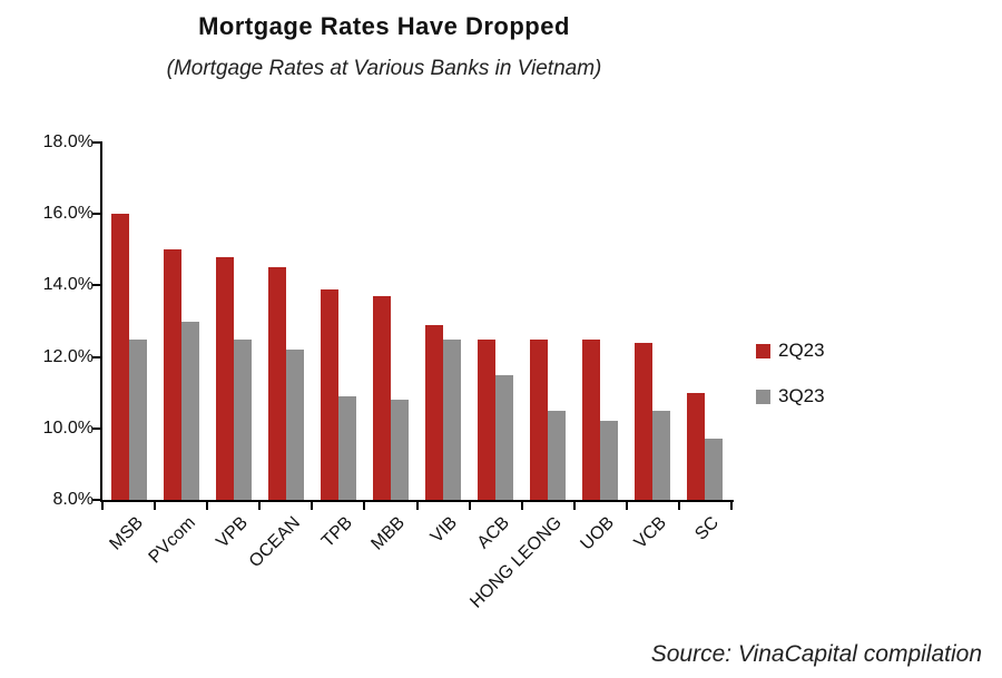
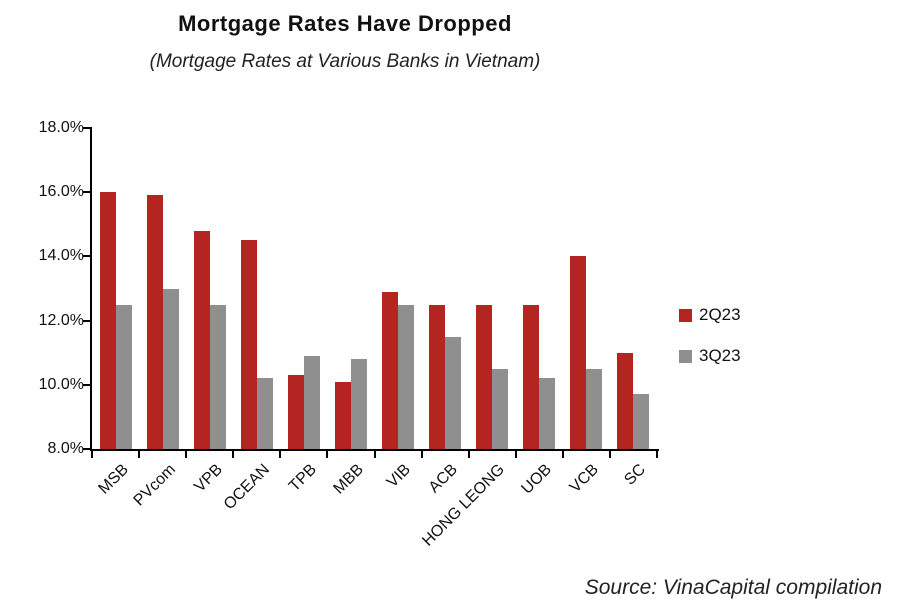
2Q23/PVcom: 15.0% -> 15.9%
3Q23/OCEAN: 12.2% -> 10.2%
2Q23/TPB: 13.9% -> 10.3%
2Q23/MBB: 13.7% -> 10.1%
2Q23/VCB: 12.4% -> 14.0%
